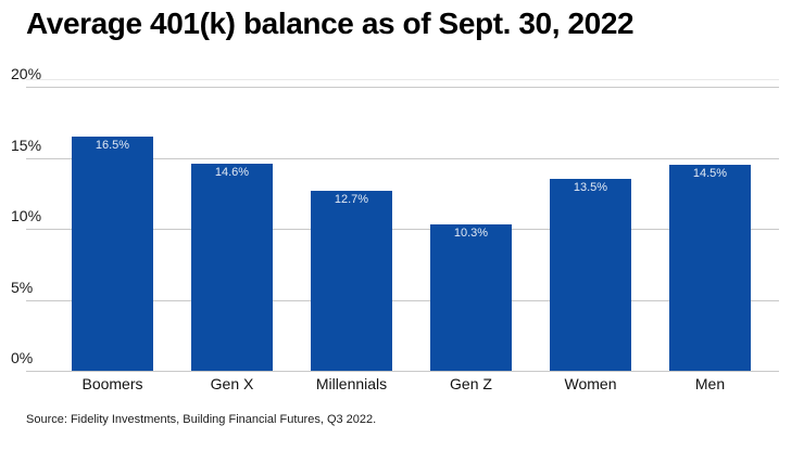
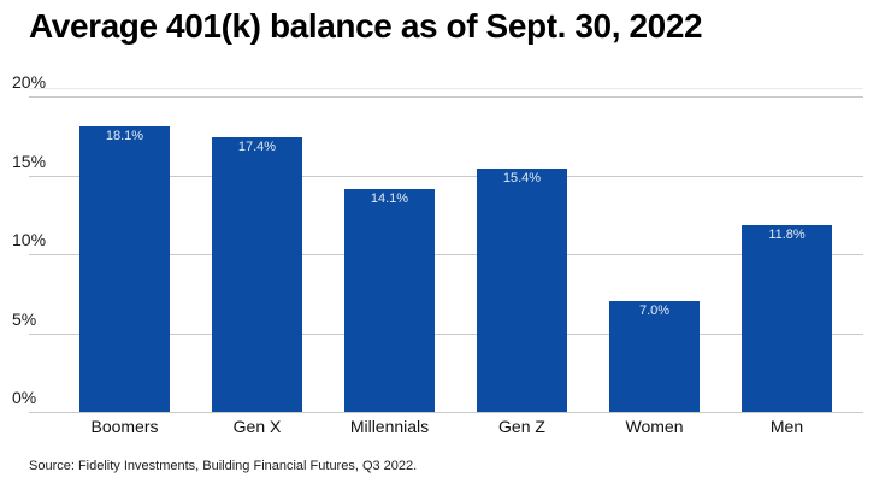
Boomers: 16.5% -> 18.1%
Gen X: 14.6% -> 17.4%
Millennials: 12.7% -> 14.1%
Gen Z: 10.3% -> 15.4%
Women: 13.5% -> 7.0%
Men: 14.5% -> 11.8%
